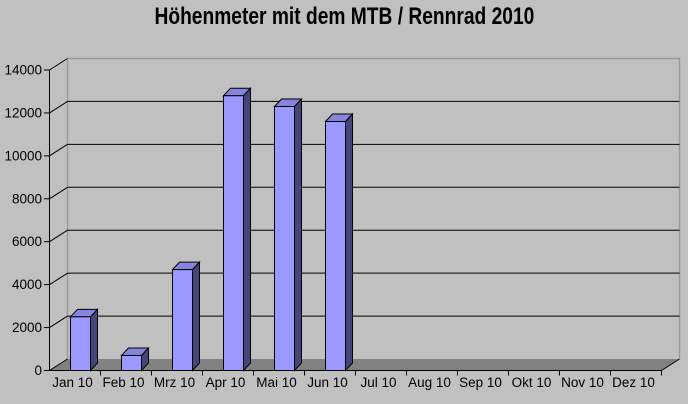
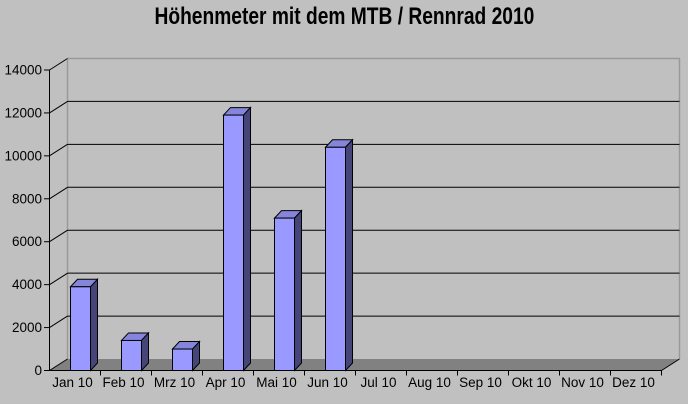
Jan 10: 2500 -> 3900
Feb 10: 700 -> 1400
Mrz 10: 4700 -> 1000
Apr 10: 12800 -> 11900
Mai 10: 12300 -> 7100
Jun 10: 11600 -> 10400
